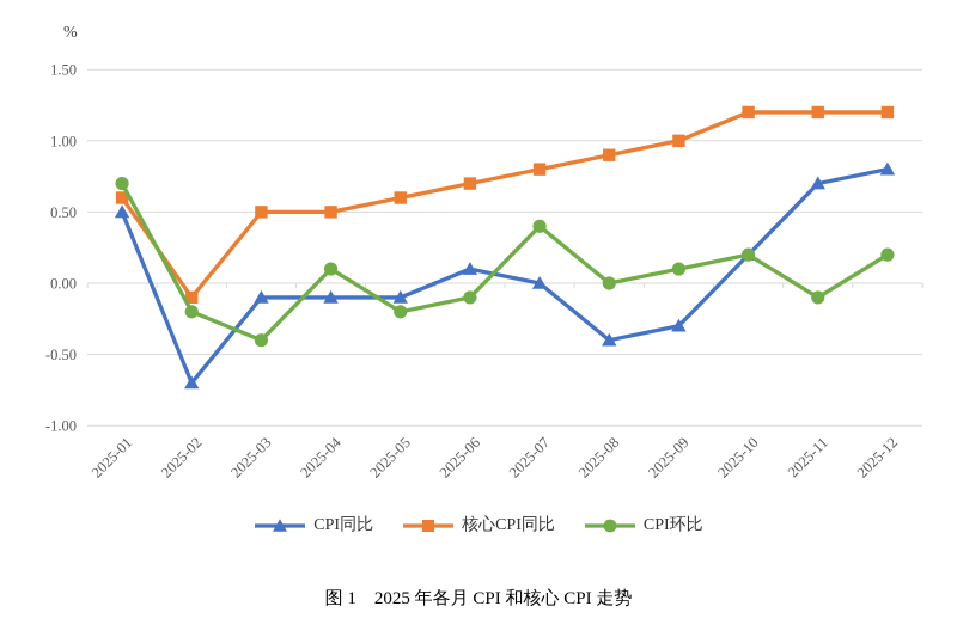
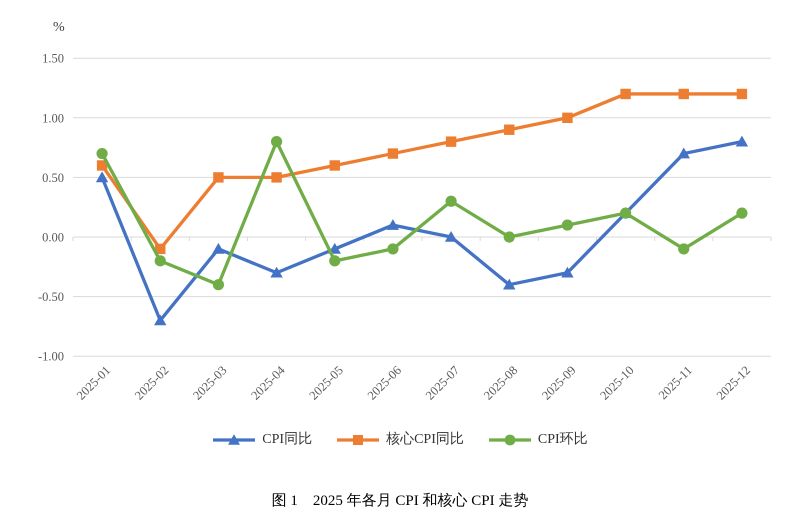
CPI同比/2025-04: -0.1 -> -0.3
CPI环比/2025-04: 0.1 -> 0.8
CPI环比/2025-07: 0.4 -> 0.3
